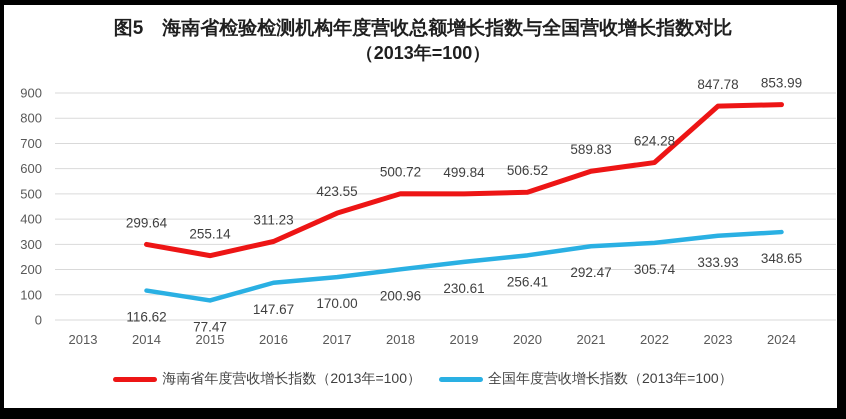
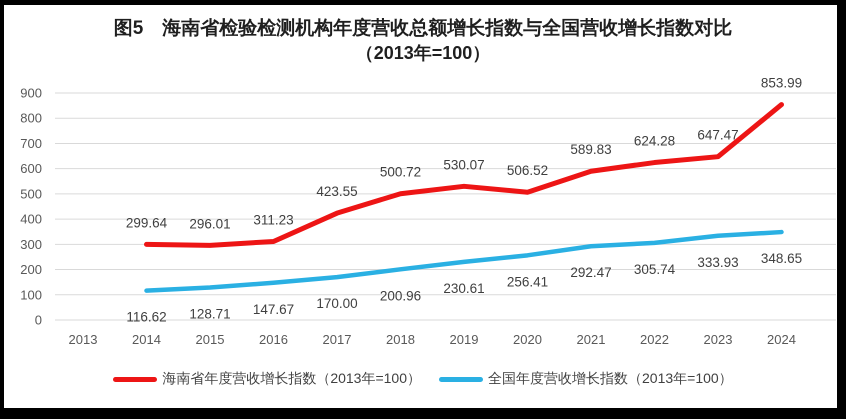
海南省年度营收增长指数（2013年=100）/2015: 255.14 -> 296.01
全国年度营收增长指数（2013年=100）/2015: 77.47 -> 128.71
海南省年度营收增长指数（2013年=100）/2019: 499.84 -> 530.07
海南省年度营收增长指数（2013年=100）/2023: 847.78 -> 647.47
